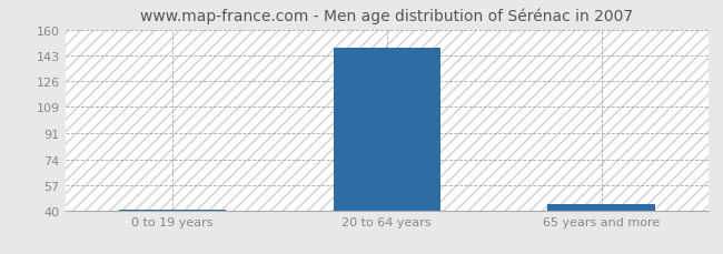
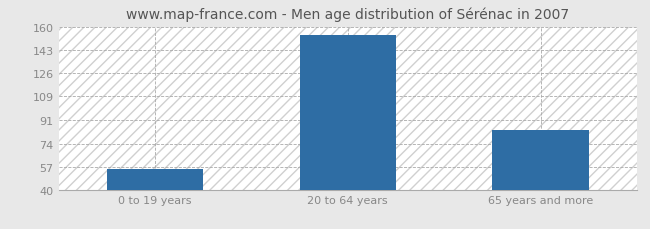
0 to 19 years: 41 -> 55
20 to 64 years: 148 -> 154
65 years and more: 44 -> 84
